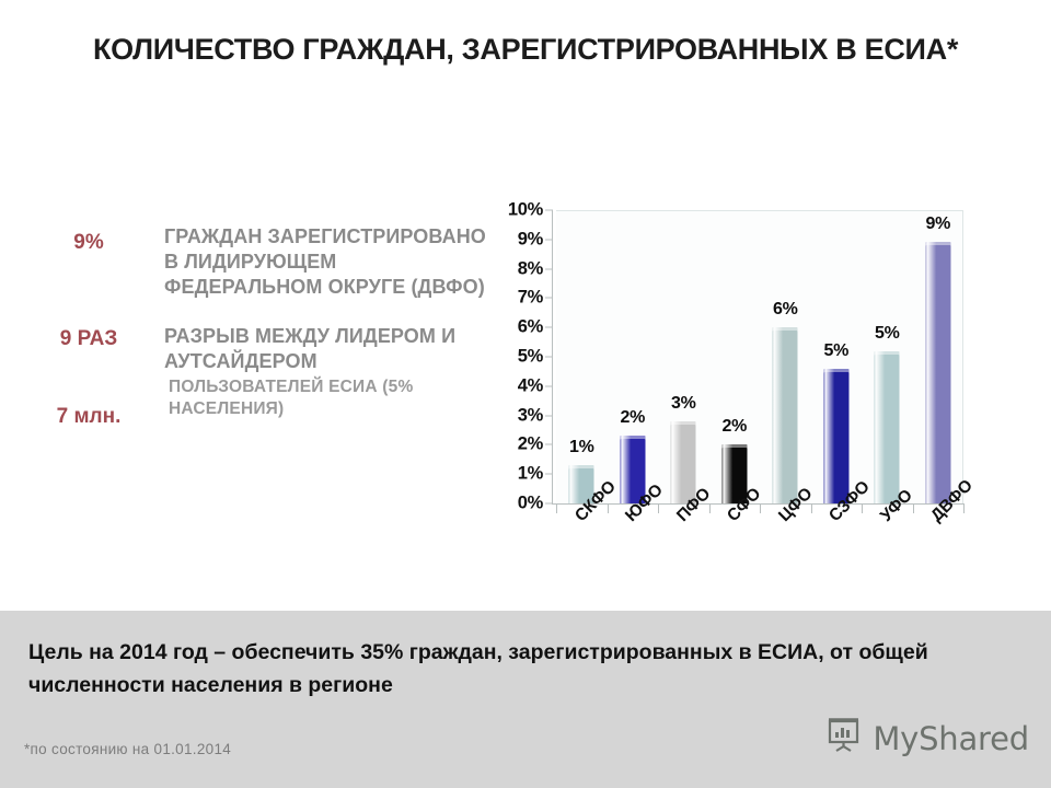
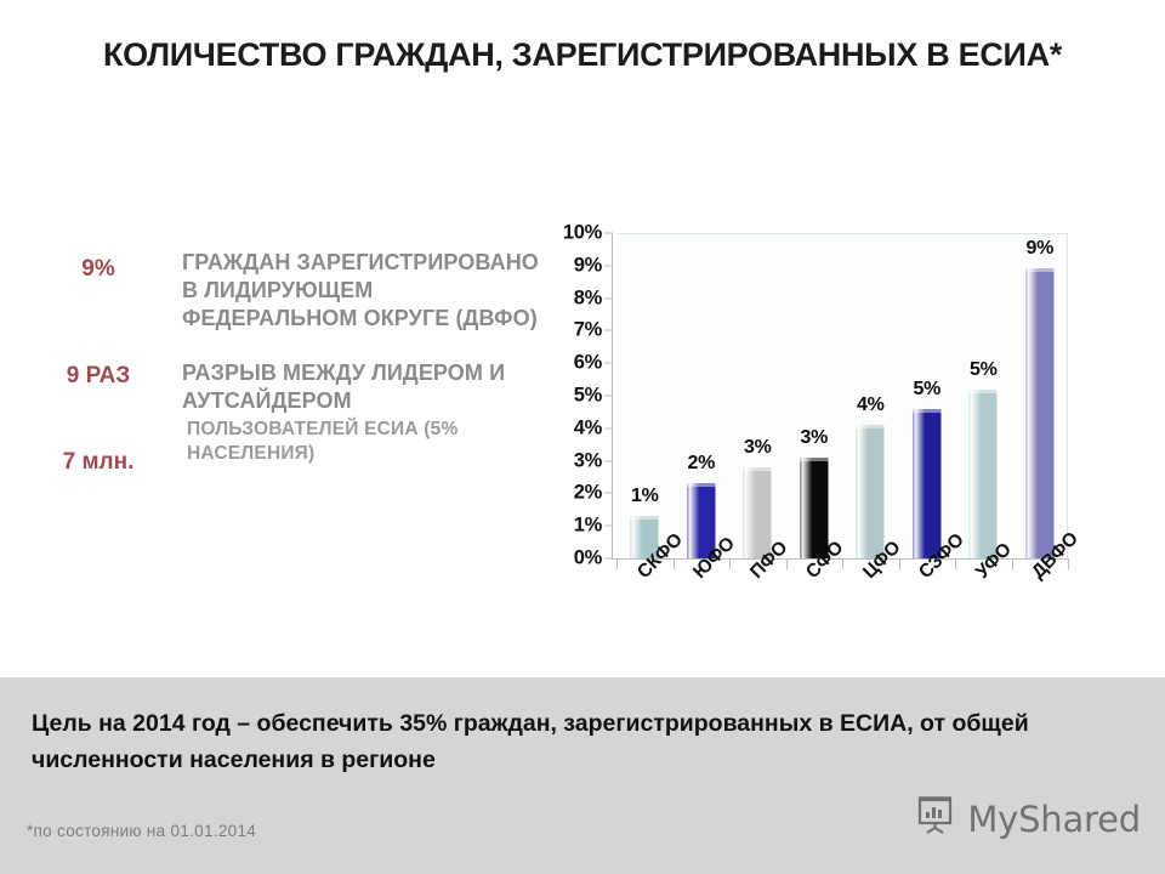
СФО: 2% -> 3%
ЦФО: 6% -> 4%
